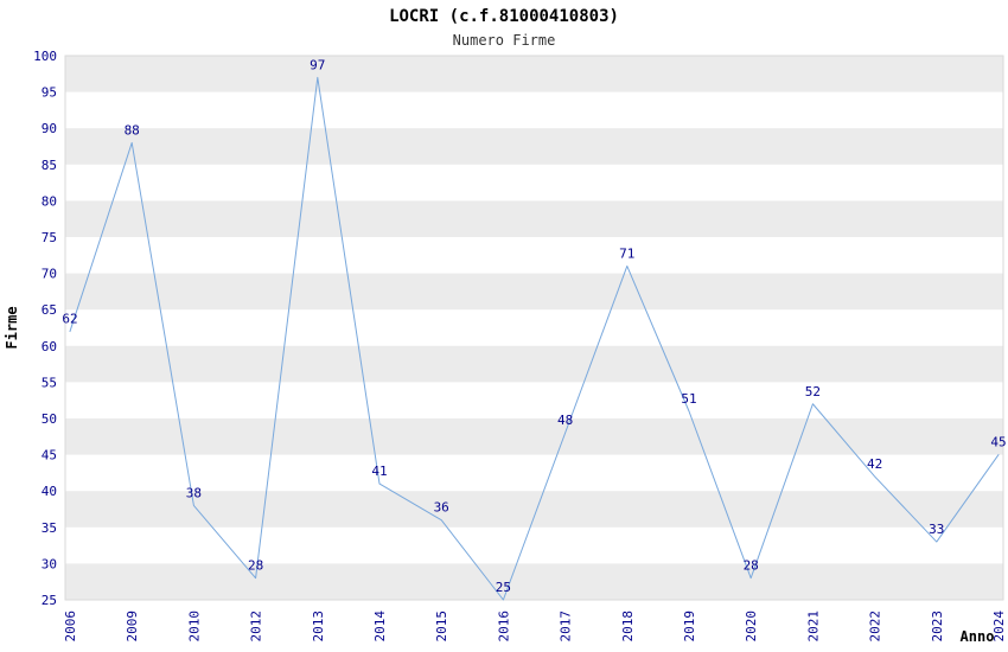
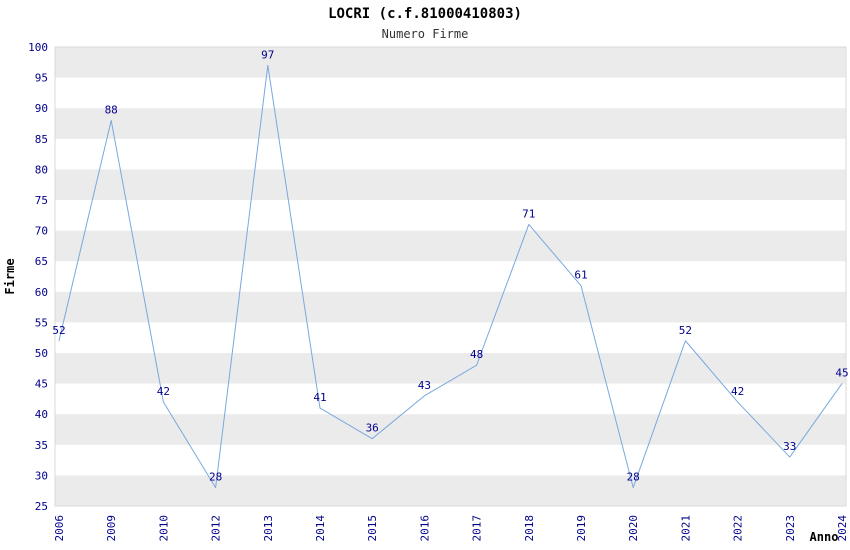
2006: 62 -> 52
2010: 38 -> 42
2016: 25 -> 43
2019: 51 -> 61
